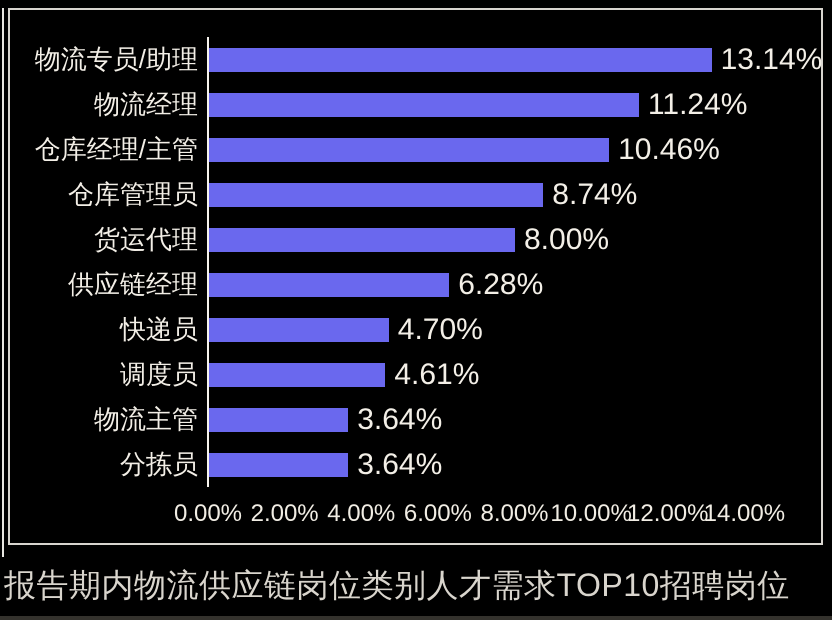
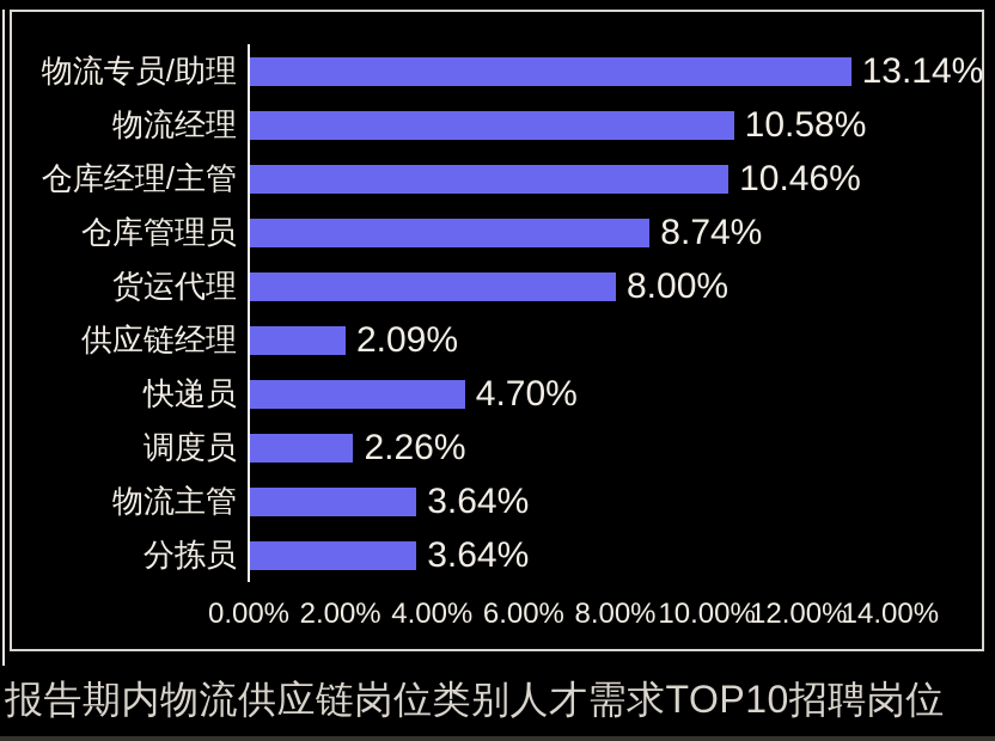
物流经理: 11.24% -> 10.58%
供应链经理: 6.28% -> 2.09%
调度员: 4.61% -> 2.26%
